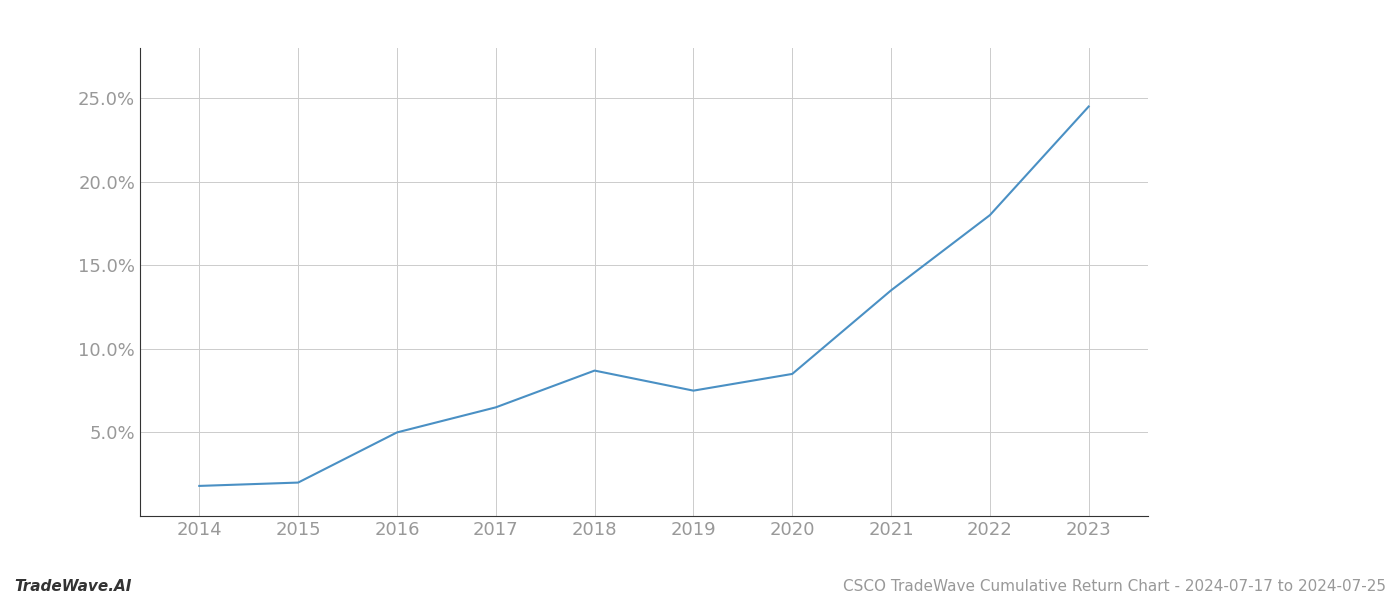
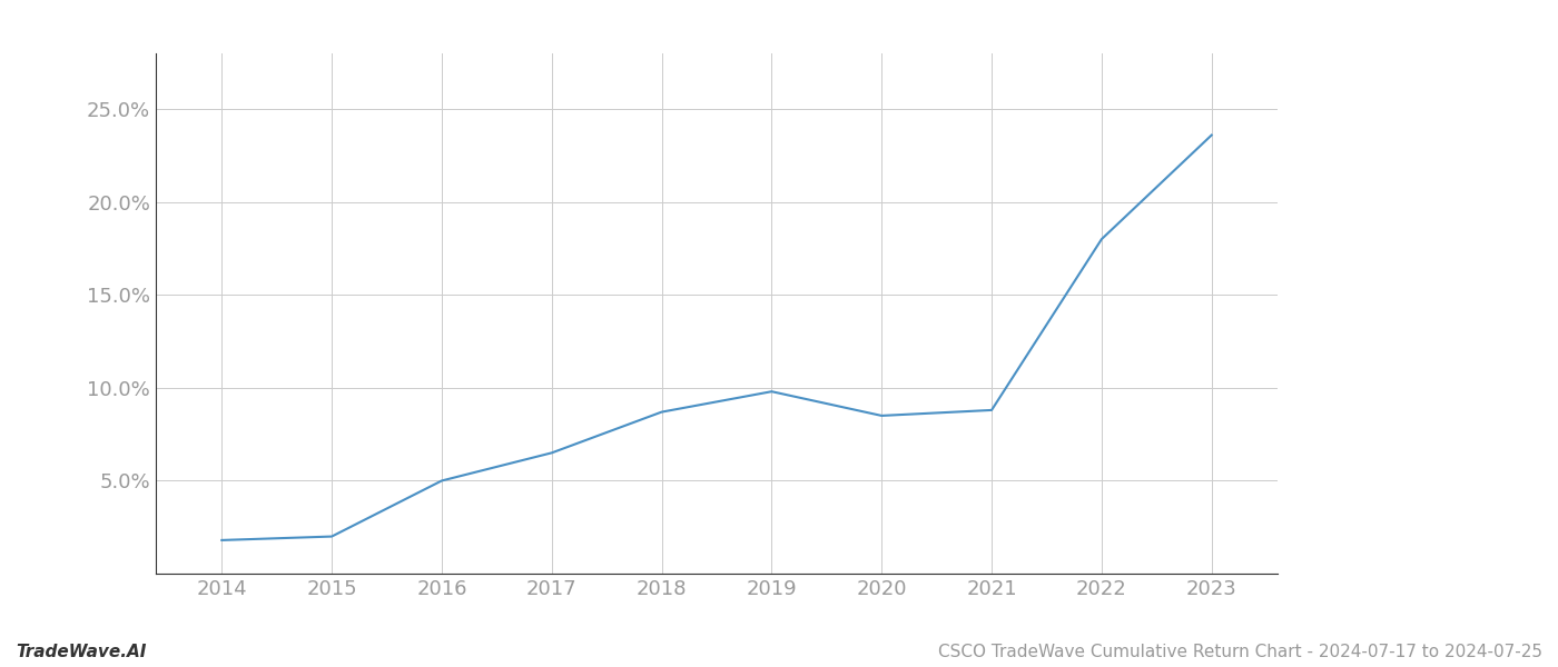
2019: 7.5% -> 9.8%
2021: 13.5% -> 8.8%
2023: 24.5% -> 23.6%
